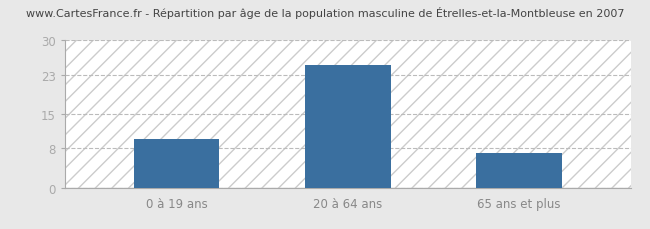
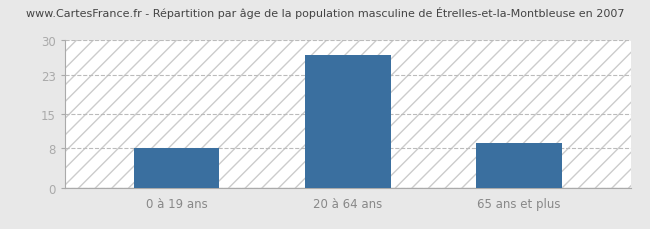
0 à 19 ans: 10 -> 8
20 à 64 ans: 25 -> 27
65 ans et plus: 7 -> 9
